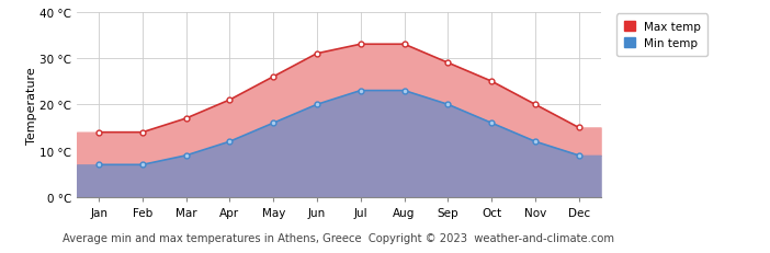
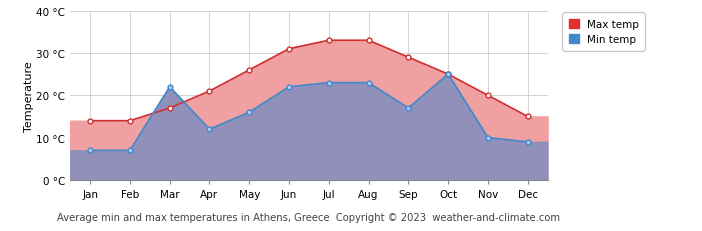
Min temp/Mar: 9 °C -> 22 °C
Min temp/Jun: 20 °C -> 22 °C
Min temp/Sep: 20 °C -> 17 °C
Min temp/Oct: 16 °C -> 25 °C
Min temp/Nov: 12 °C -> 10 °C
